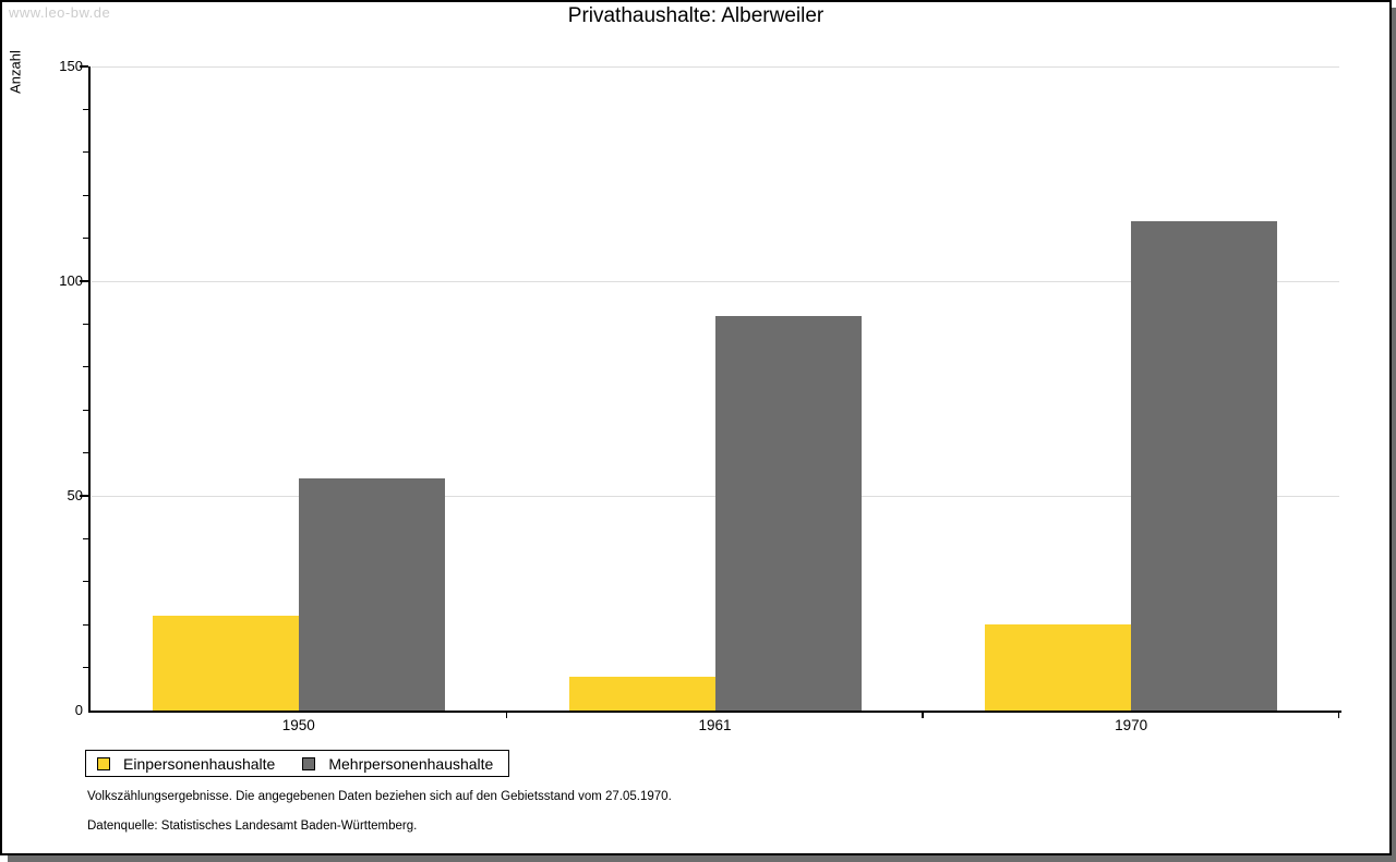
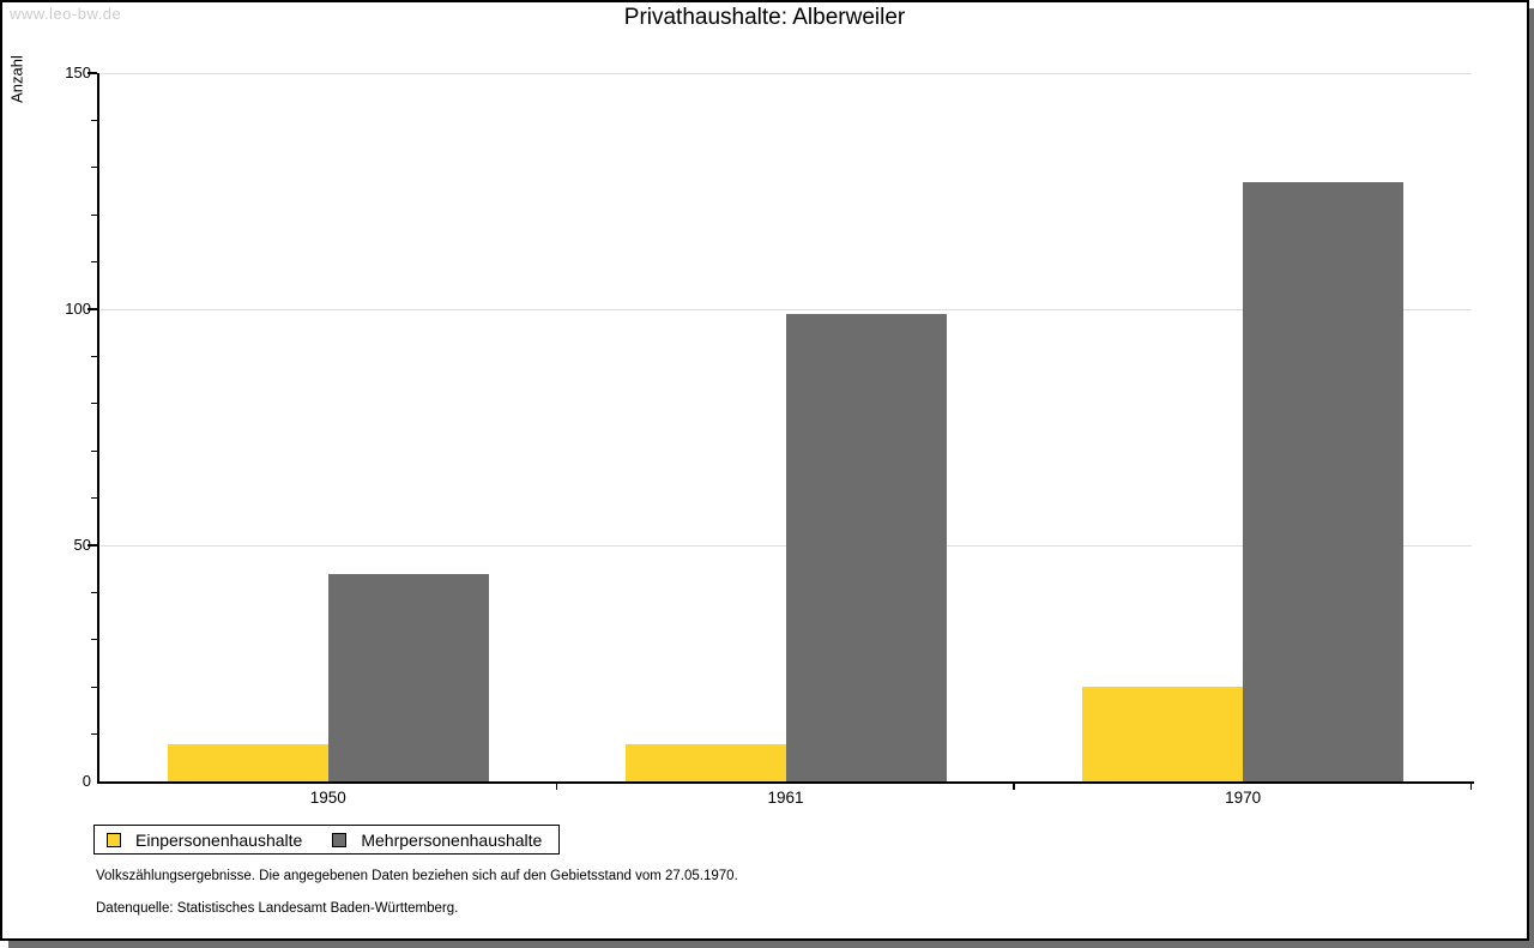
Einpersonenhaushalte/1950: 22 -> 8
Mehrpersonenhaushalte/1950: 54 -> 44
Mehrpersonenhaushalte/1961: 92 -> 99
Mehrpersonenhaushalte/1970: 114 -> 127
